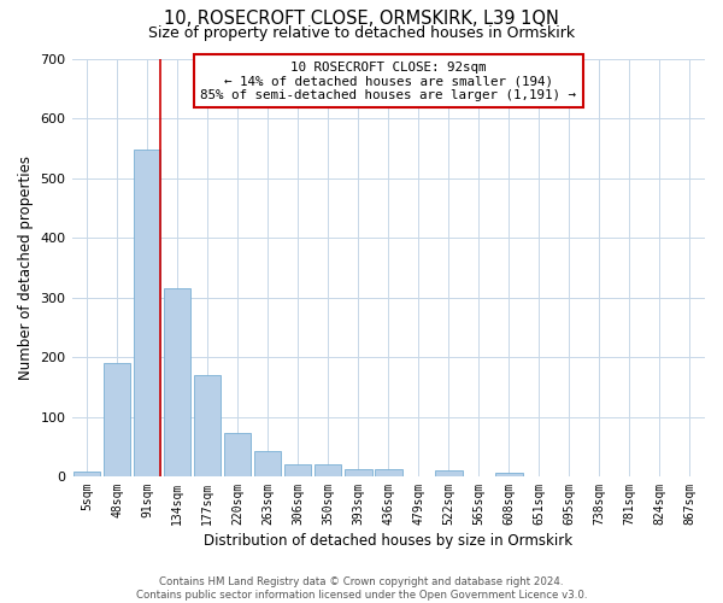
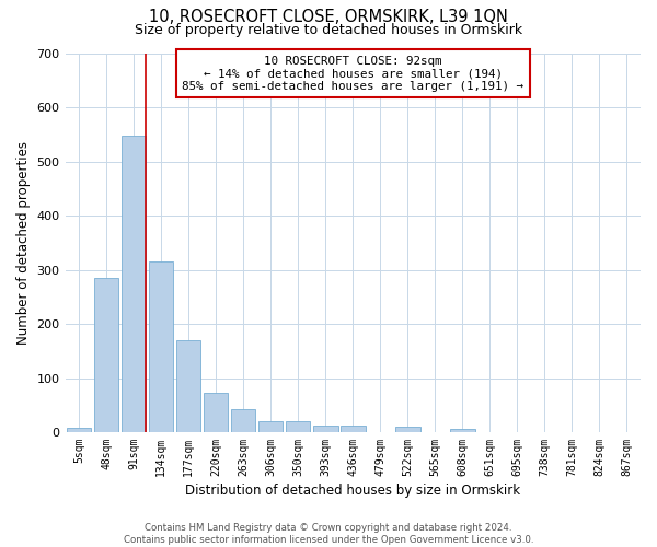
48sqm: 190 -> 285
